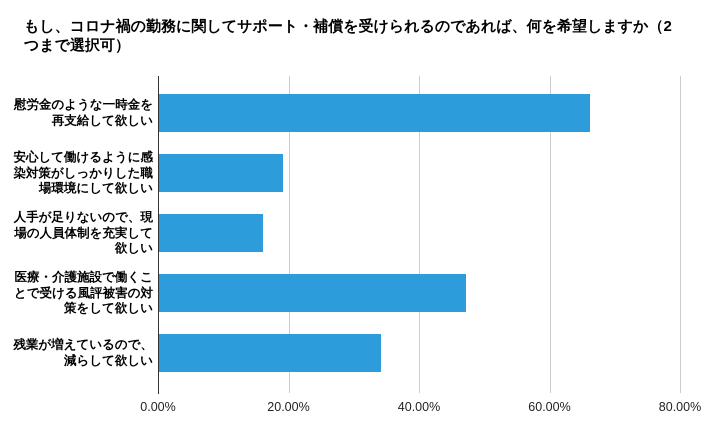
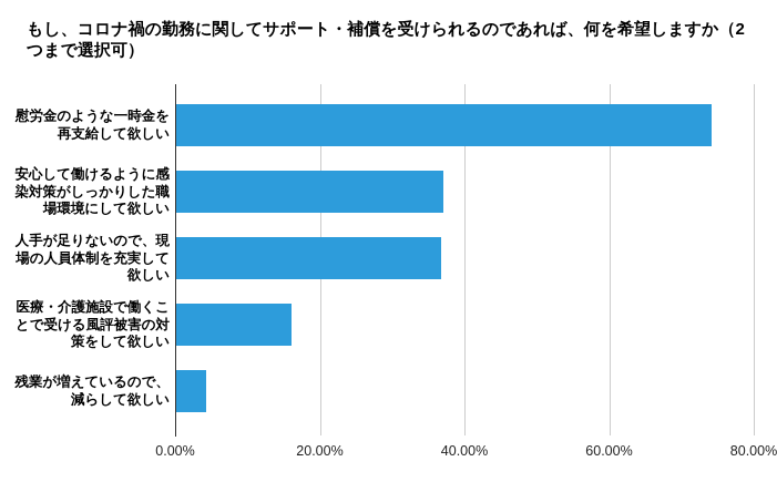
慰労金のような一時金を再支給して欲しい: 66% -> 74%
安心して働けるように感染対策がしっかりした職場環境にして欲しい: 19% -> 37%
人手が足りないので、現場の人員体制を充実して欲しい: 16% -> 37%
医療・介護施設で働くことで受ける風評被害の対策をして欲しい: 47% -> 16%
残業が増えているので、減らして欲しい: 34% -> 4%
